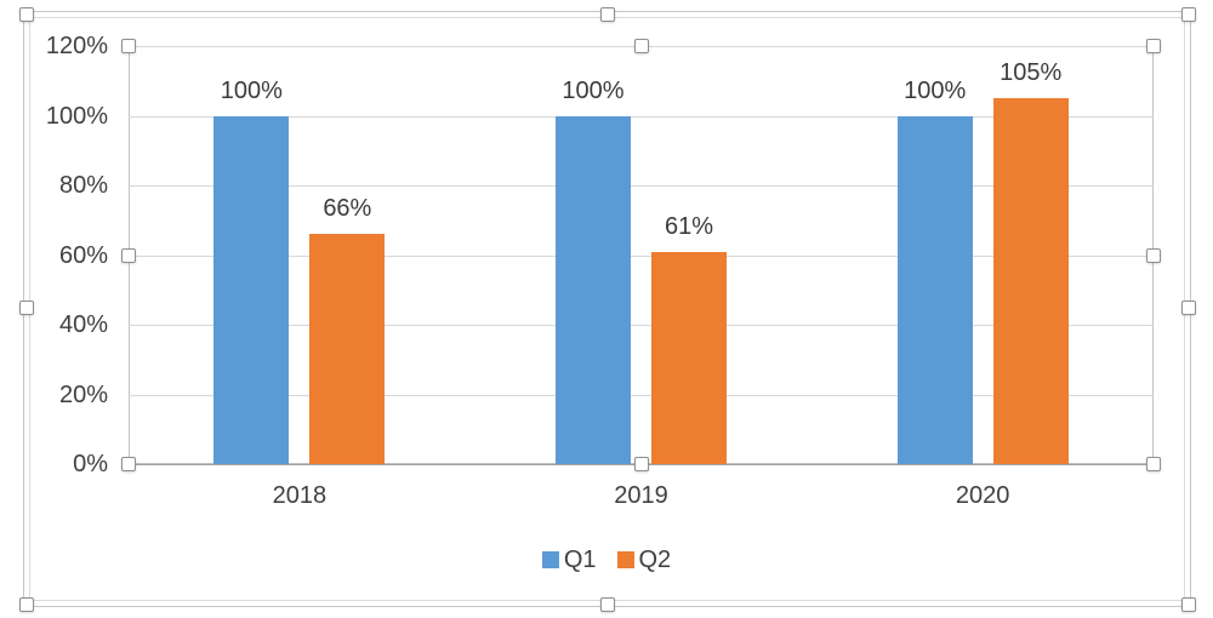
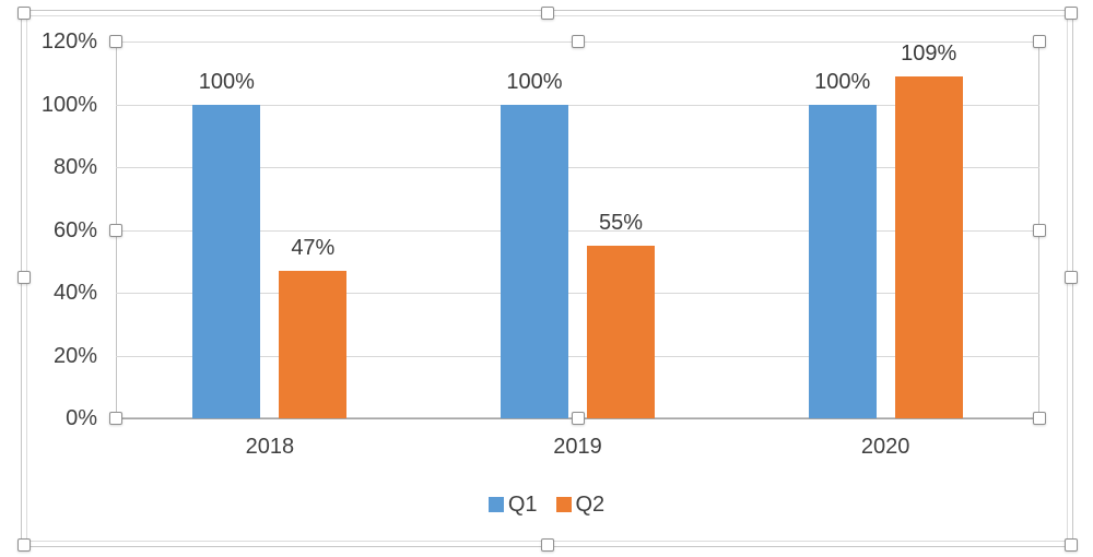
Q2/2018: 66% -> 47%
Q2/2019: 61% -> 55%
Q2/2020: 105% -> 109%
